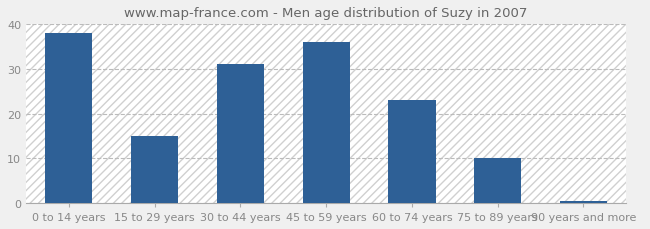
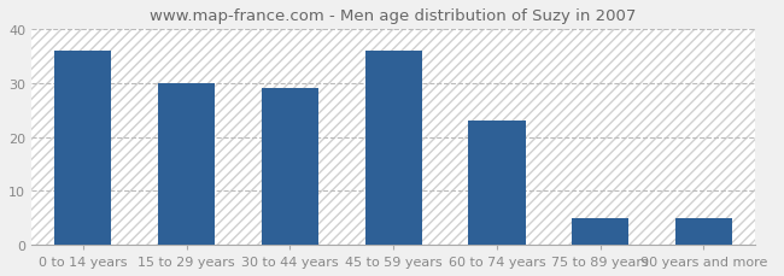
0 to 14 years: 38.0 -> 36.0
15 to 29 years: 15.0 -> 30.0
30 to 44 years: 31.0 -> 29.0
75 to 89 years: 10.0 -> 5.0
90 years and more: 0.5 -> 5.0
